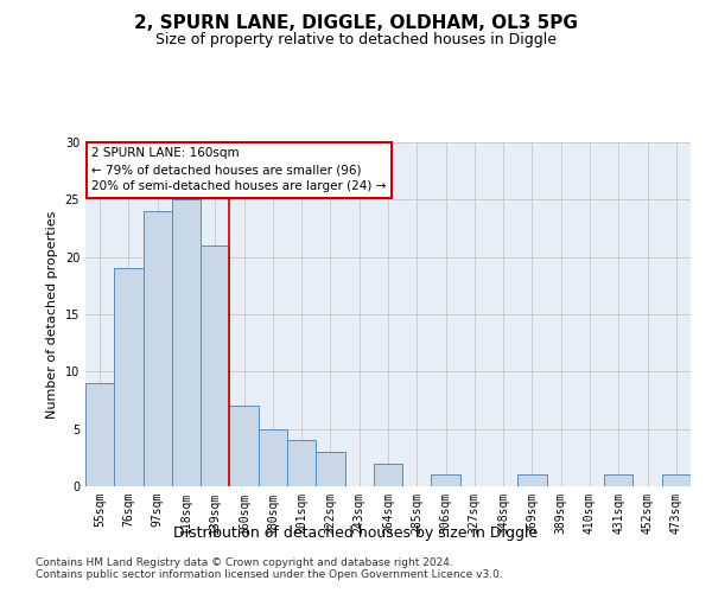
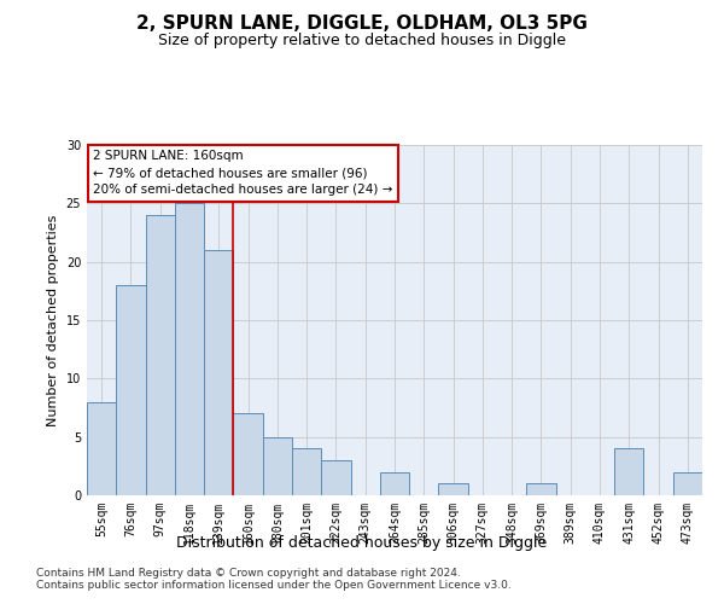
55sqm: 9 -> 8
76sqm: 19 -> 18
431sqm: 1 -> 4
473sqm: 1 -> 2
